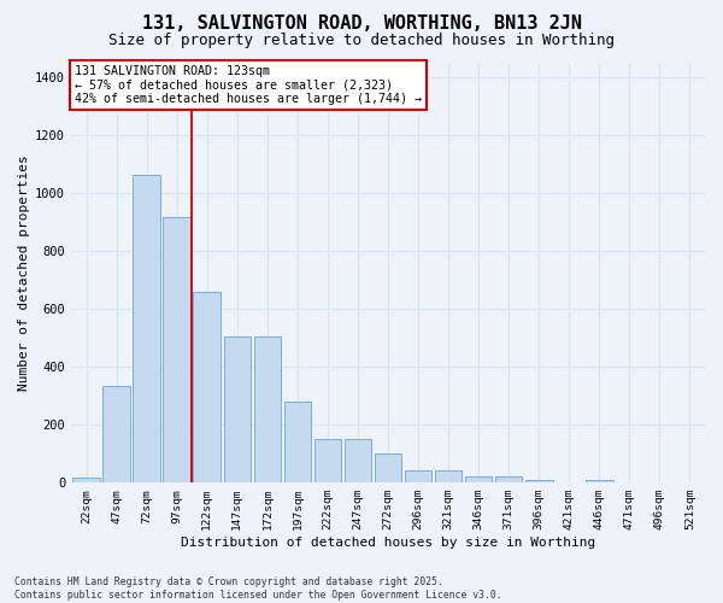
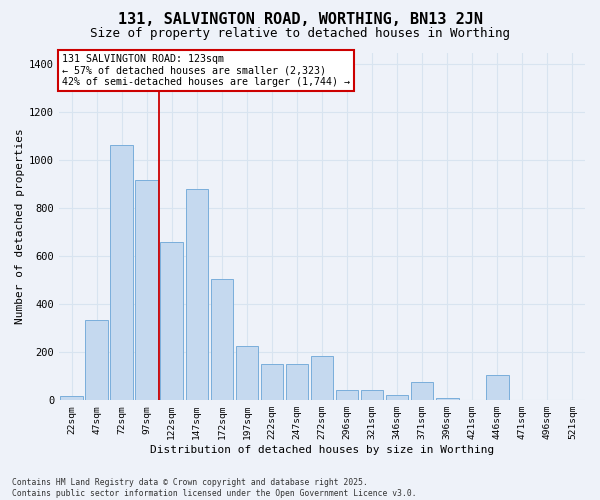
147sqm: 505 -> 880
197sqm: 280 -> 225
272sqm: 100 -> 185
371sqm: 20 -> 75
446sqm: 10 -> 105
